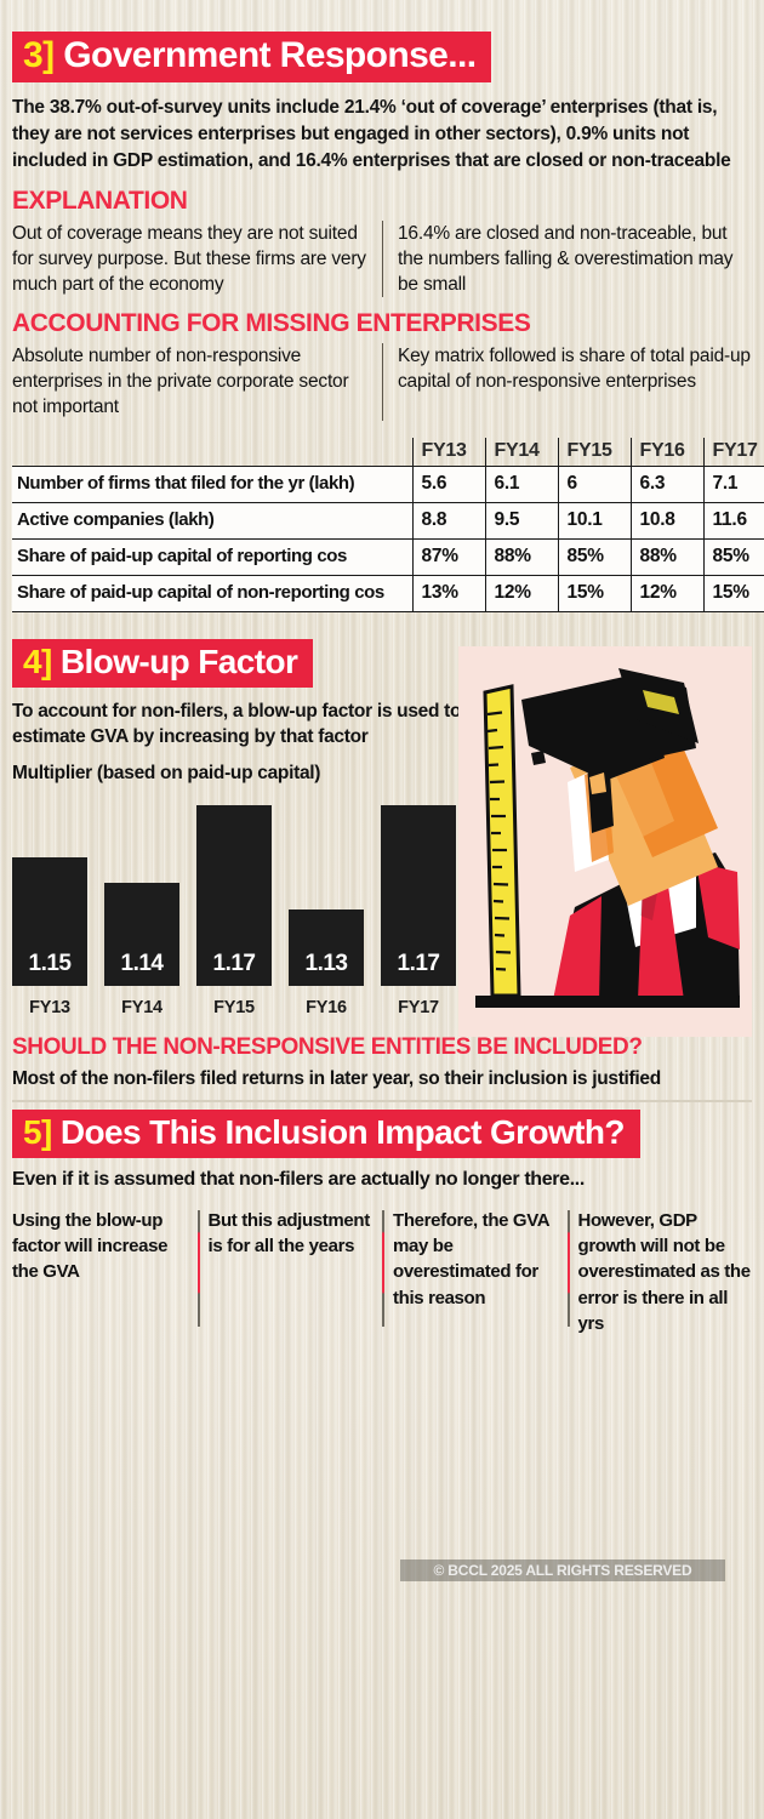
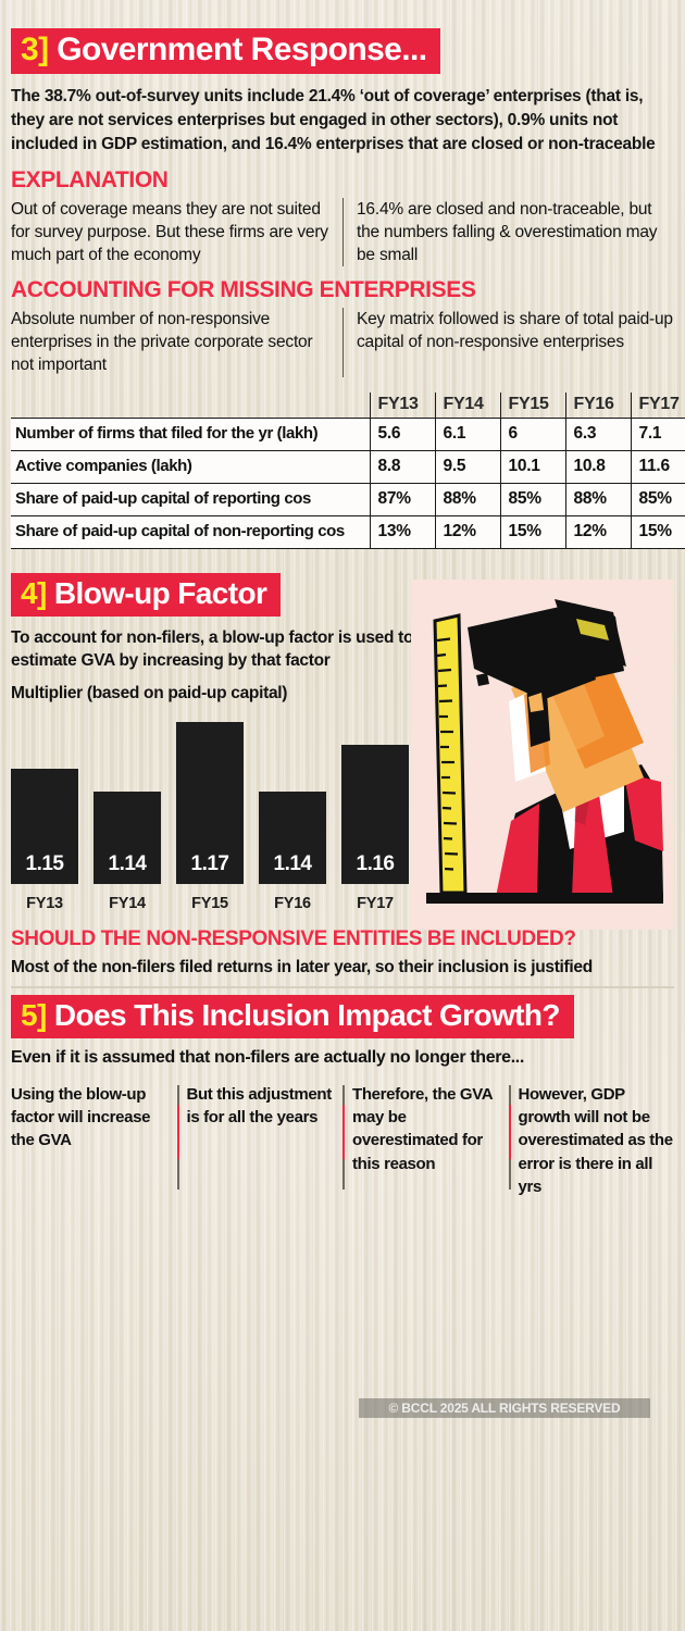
FY16: 1.13 -> 1.14
FY17: 1.17 -> 1.16
